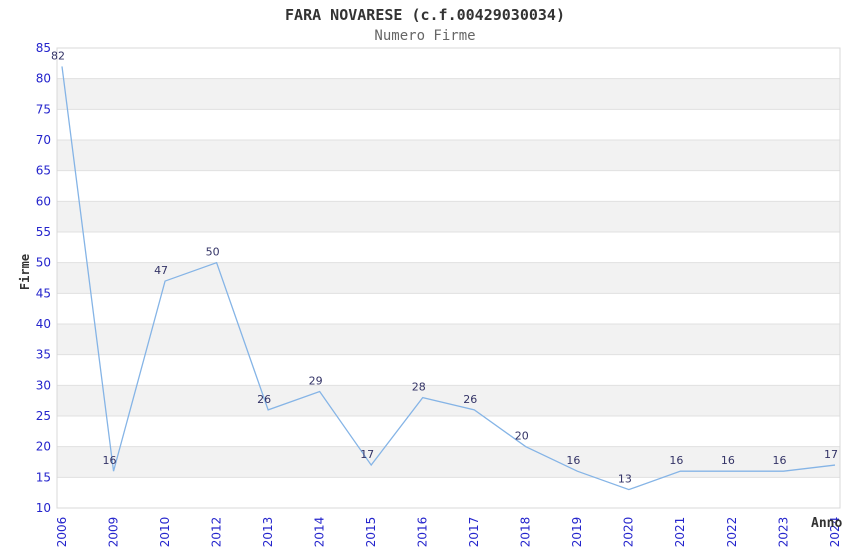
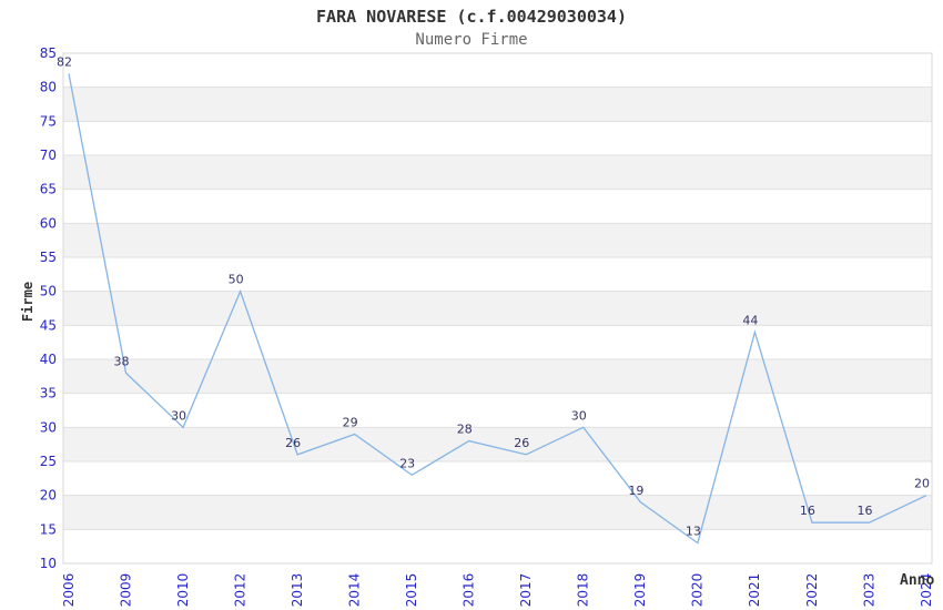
2009: 16 -> 38
2010: 47 -> 30
2015: 17 -> 23
2018: 20 -> 30
2019: 16 -> 19
2021: 16 -> 44
2024: 17 -> 20
